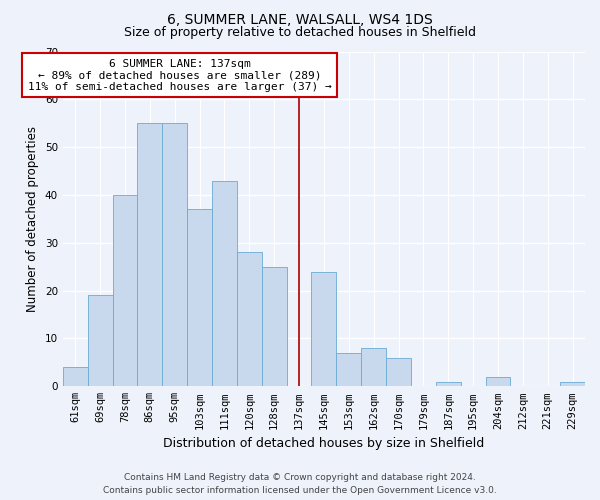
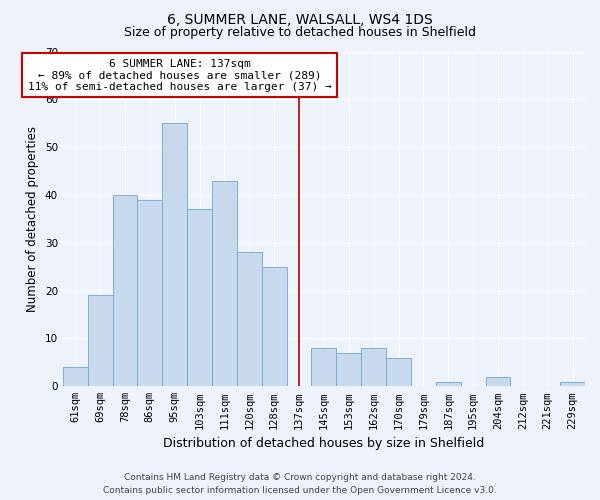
86sqm: 55 -> 39
145sqm: 24 -> 8
